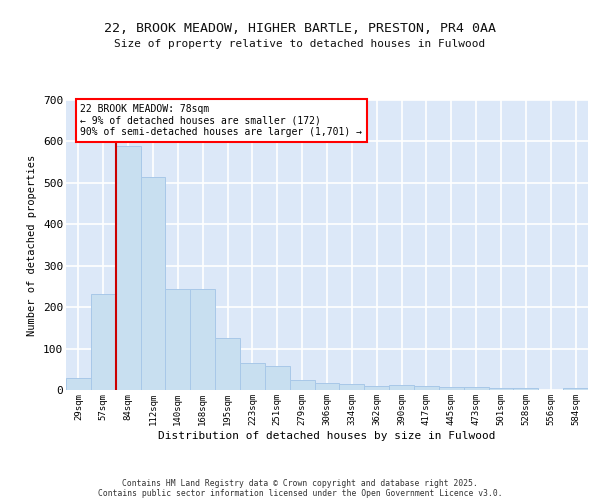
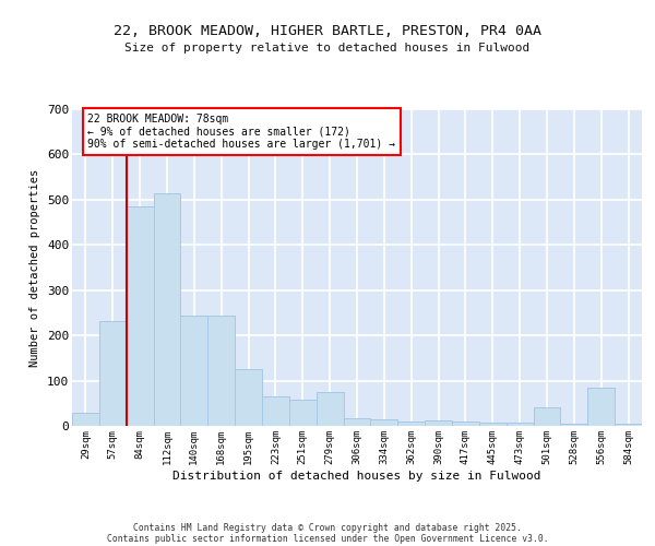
84sqm: 590 -> 485
279sqm: 25 -> 75
501sqm: 6 -> 40
556sqm: 1 -> 85
